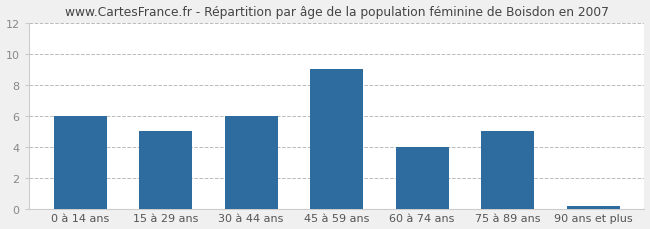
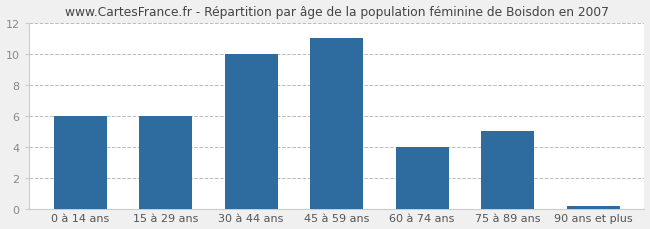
15 à 29 ans: 5.0 -> 6.0
30 à 44 ans: 6.0 -> 10.0
45 à 59 ans: 9.0 -> 11.0
